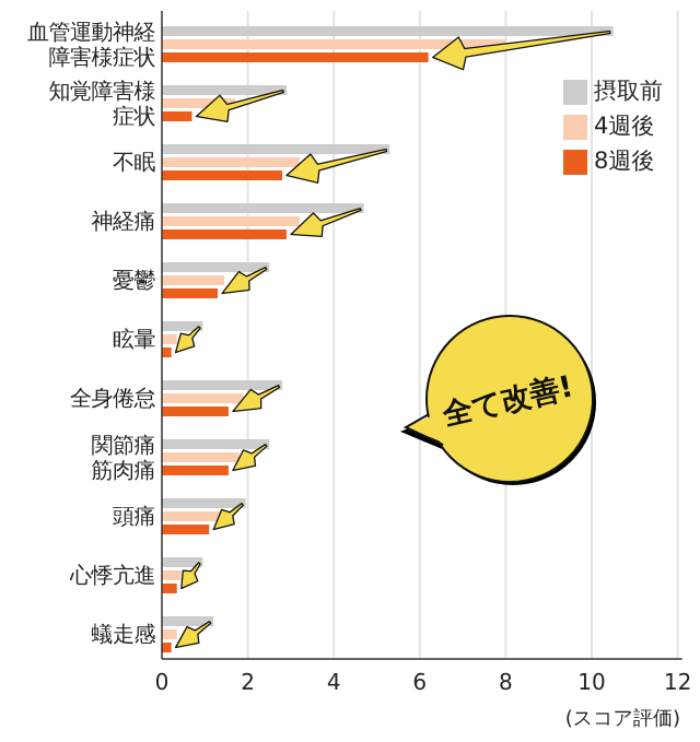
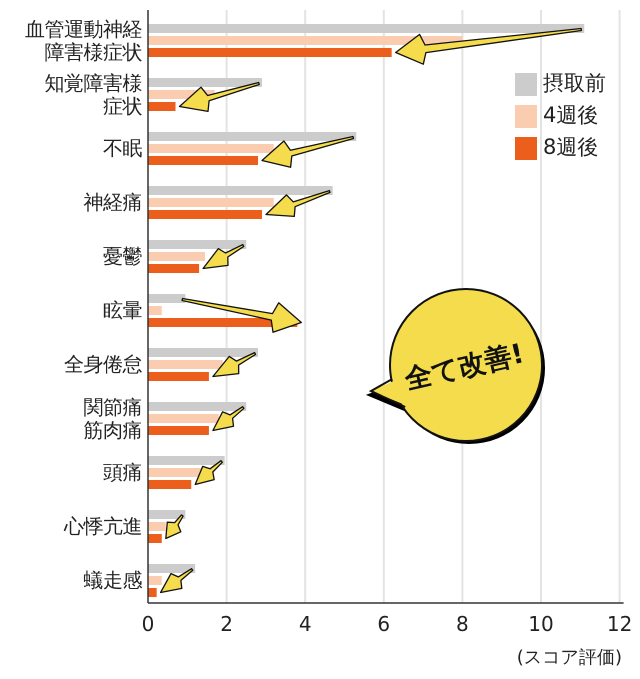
摂取前/血管運動神経 障害様症状: 10.5 -> 11.1
8週後/眩暈: 0.2 -> 3.8
